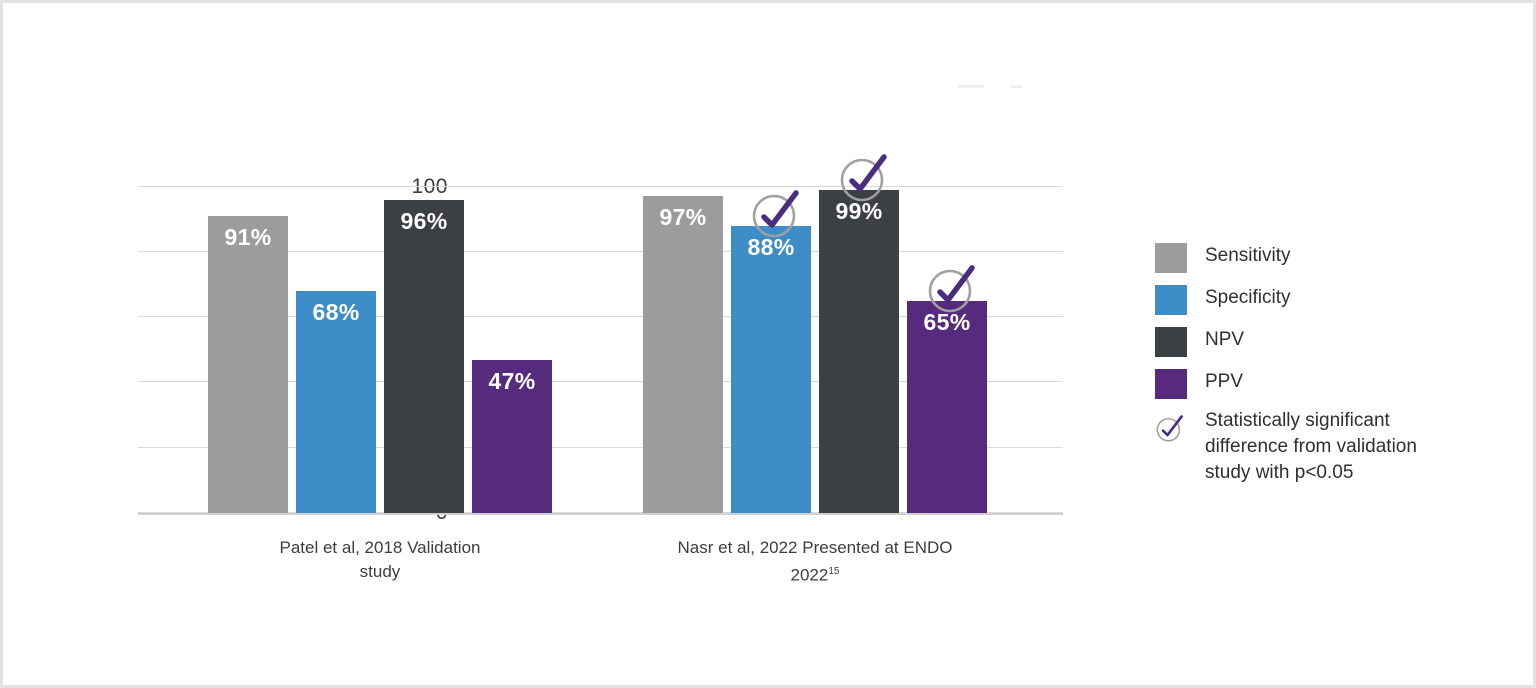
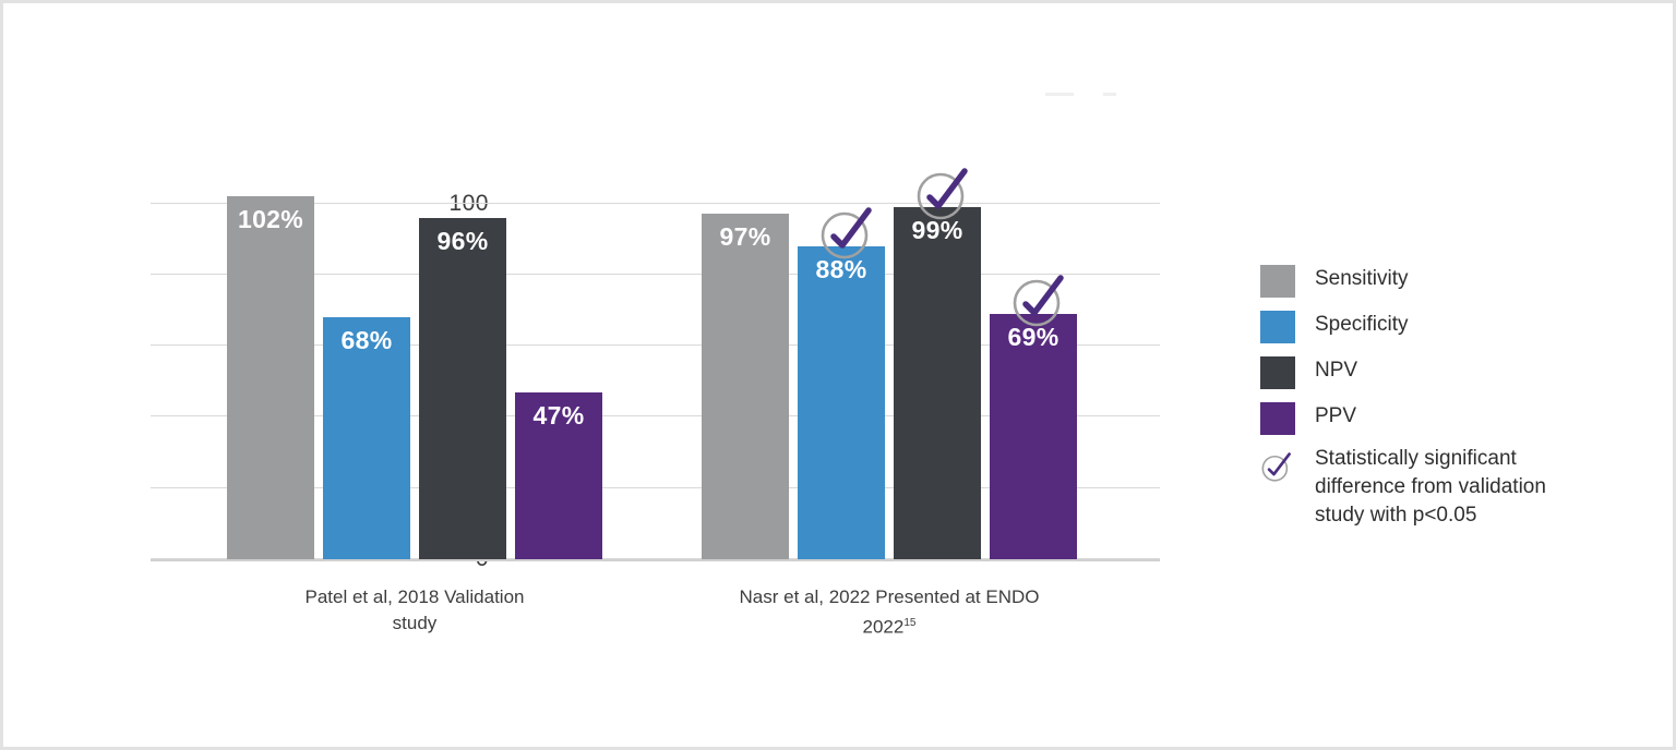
Sensitivity/Patel et al, 2018 Validation study: 91% -> 102%
PPV/Nasr et al, 2022 Presented at ENDO 2022: 65% -> 69%
